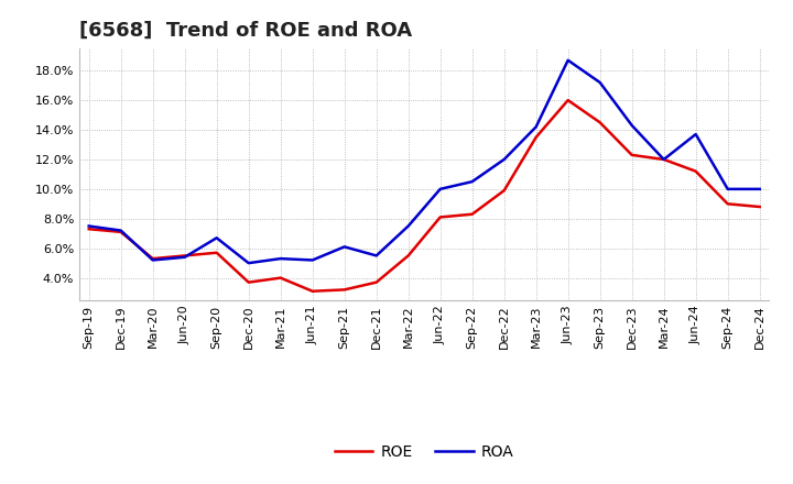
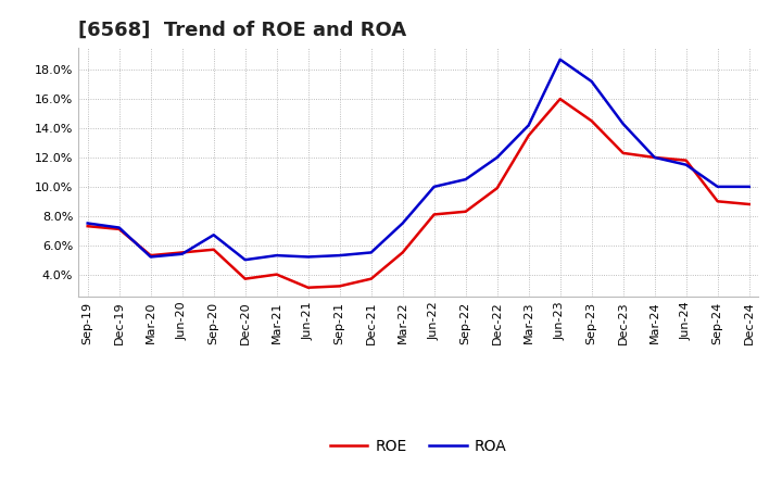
ROA/Sep-21: 6.1% -> 5.3%
ROE/Jun-24: 11.2% -> 11.8%
ROA/Jun-24: 13.7% -> 11.5%
